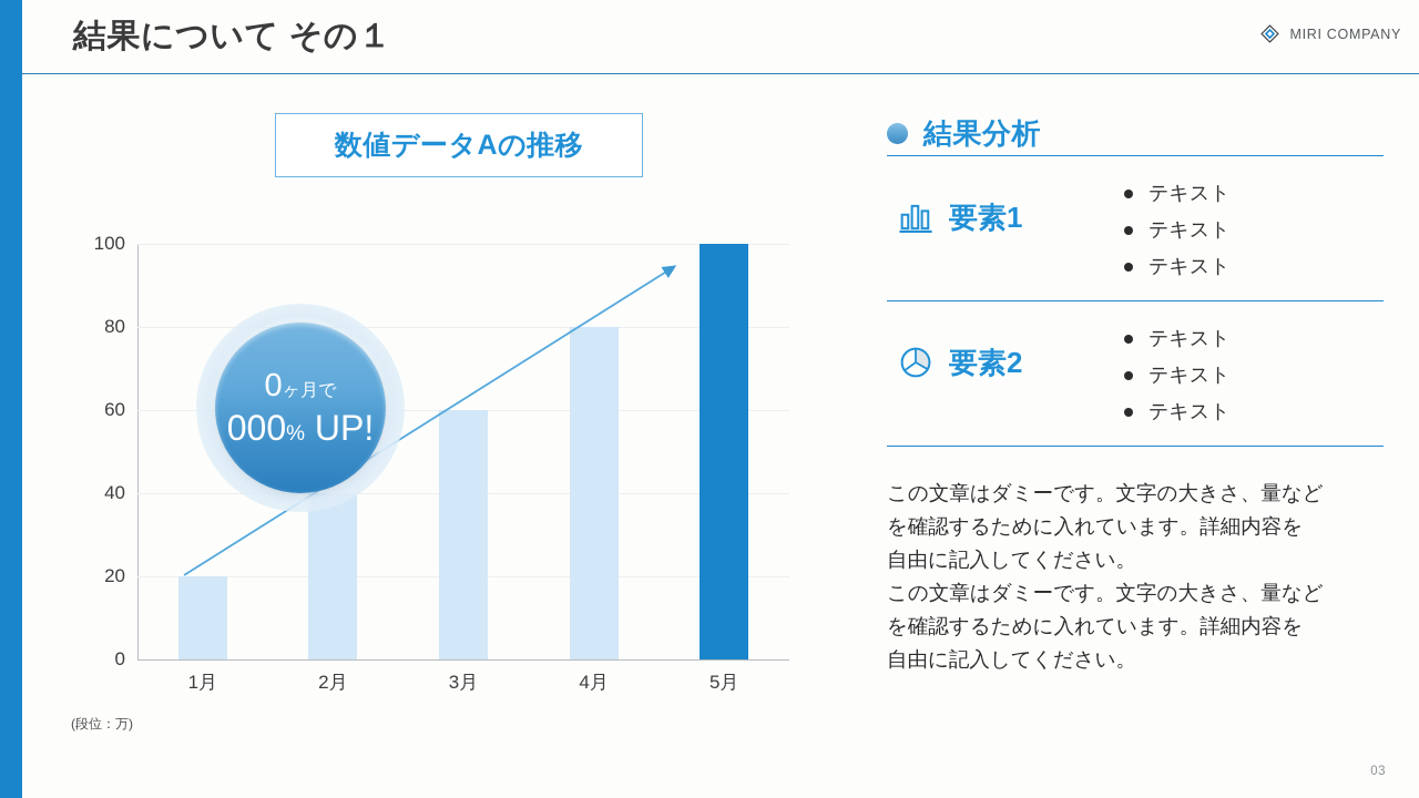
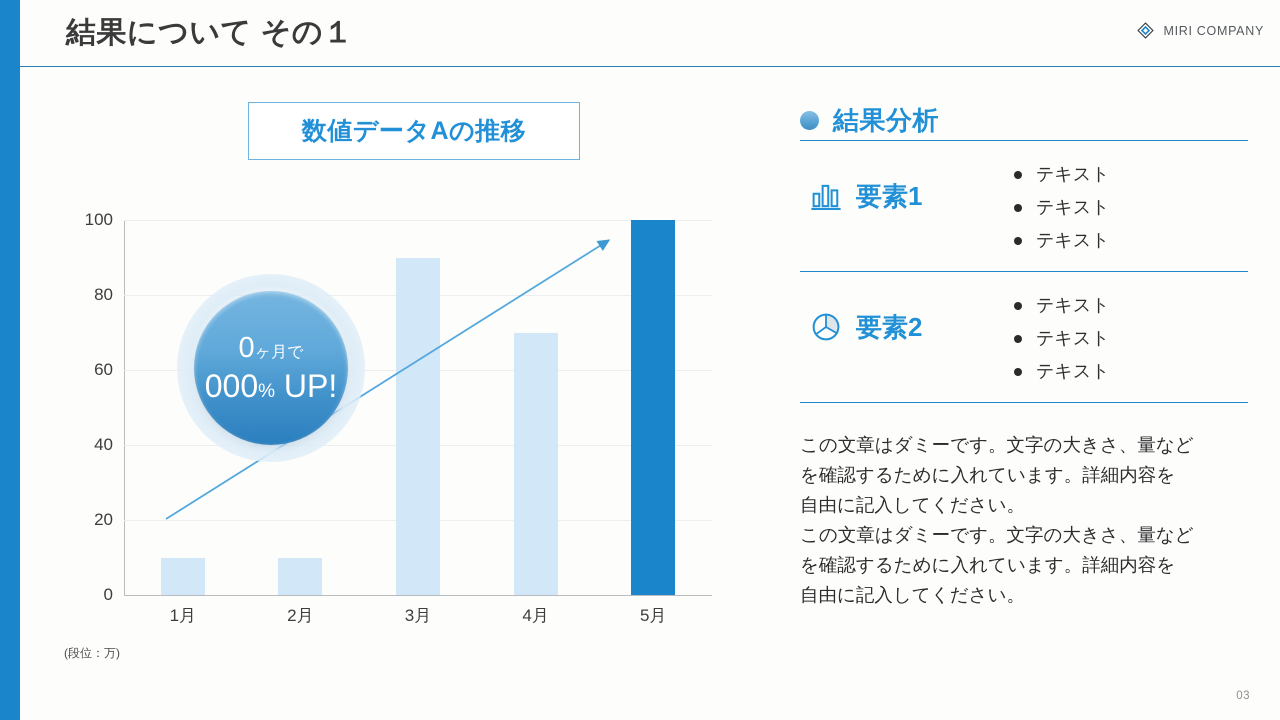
1月: 20 -> 10
2月: 40 -> 10
3月: 60 -> 90
4月: 80 -> 70
